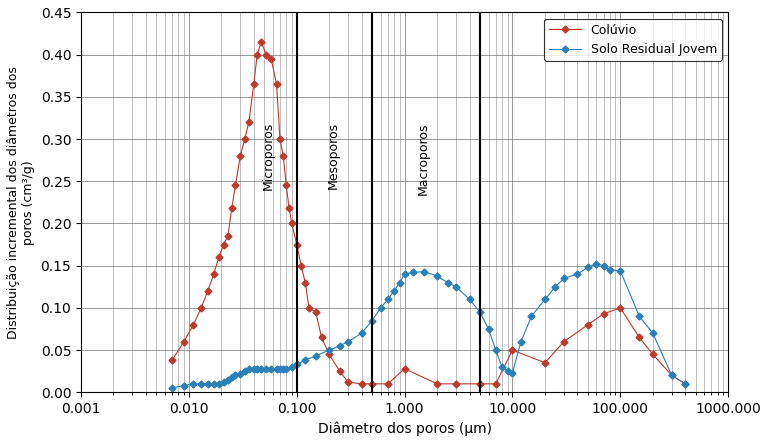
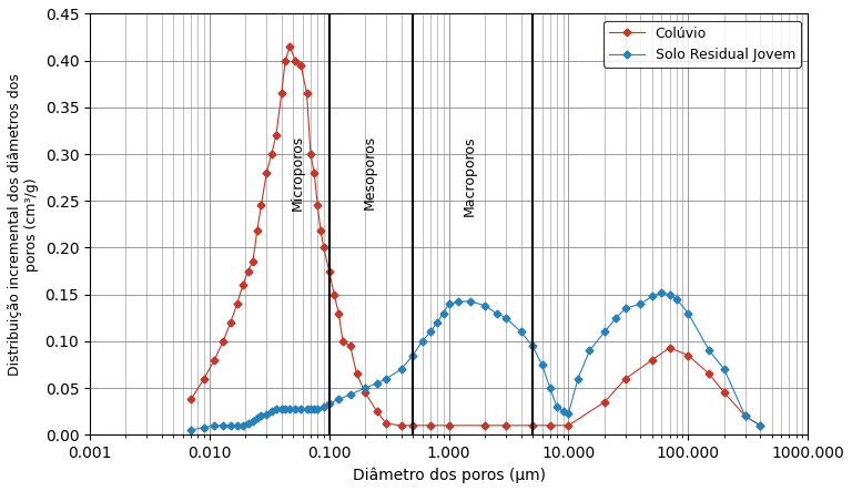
Colúvio/1.000: 0.028 -> 0.010
Colúvio/10.000: 0.050 -> 0.010
Colúvio/100.000: 0.100 -> 0.085
Solo Residual Jovem/100.000: 0.144 -> 0.130
